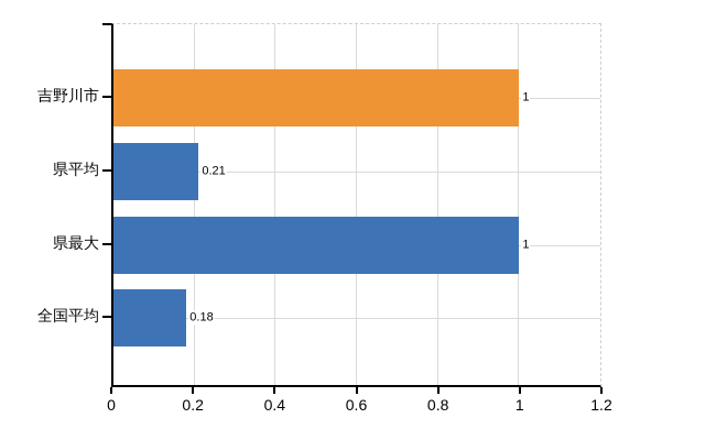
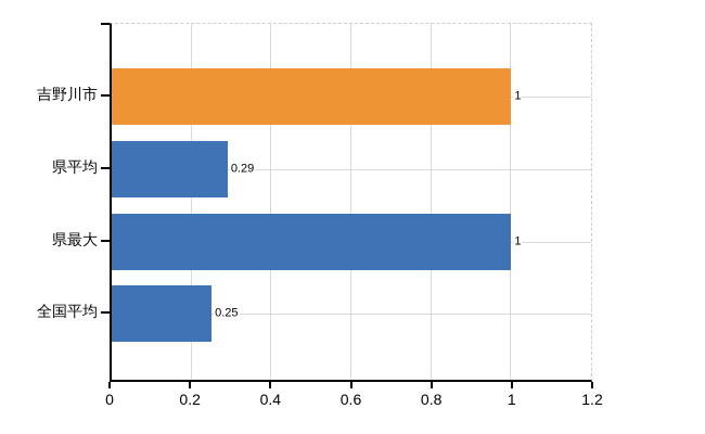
県平均: 0.21 -> 0.29
全国平均: 0.18 -> 0.25
